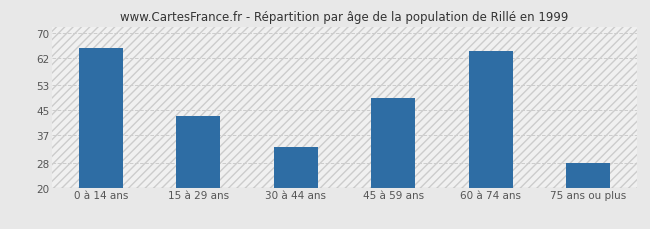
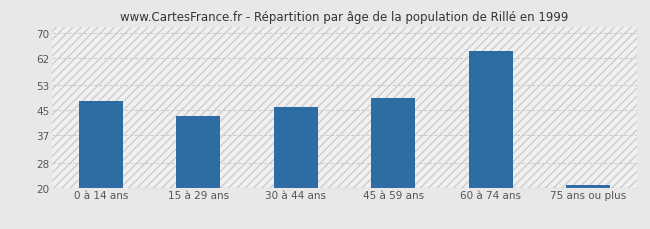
0 à 14 ans: 65 -> 48
30 à 44 ans: 33 -> 46
75 ans ou plus: 28 -> 21
